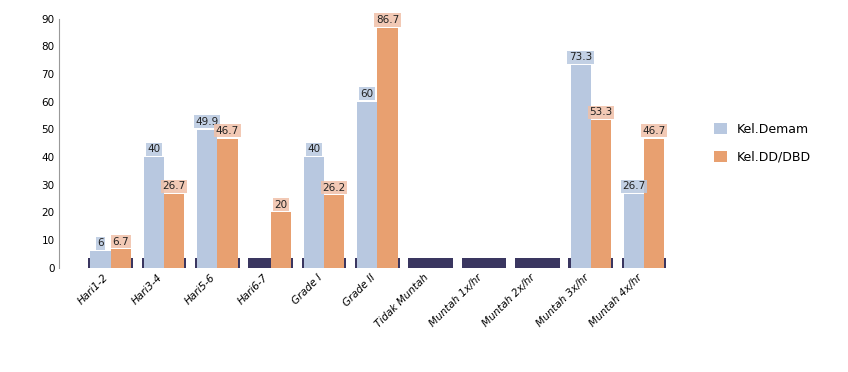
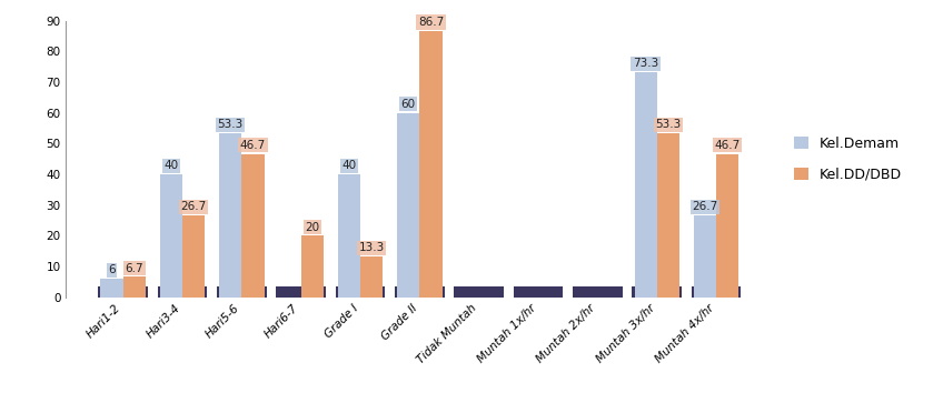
Kel.Demam/Hari5-6: 49.9 -> 53.3
Kel.DD/DBD/Grade I: 26.2 -> 13.3
